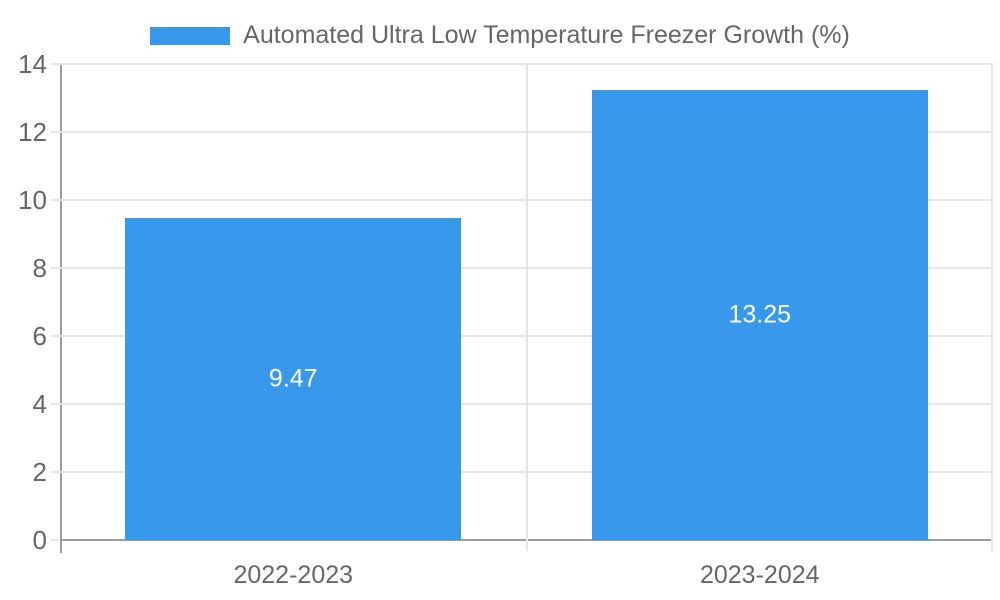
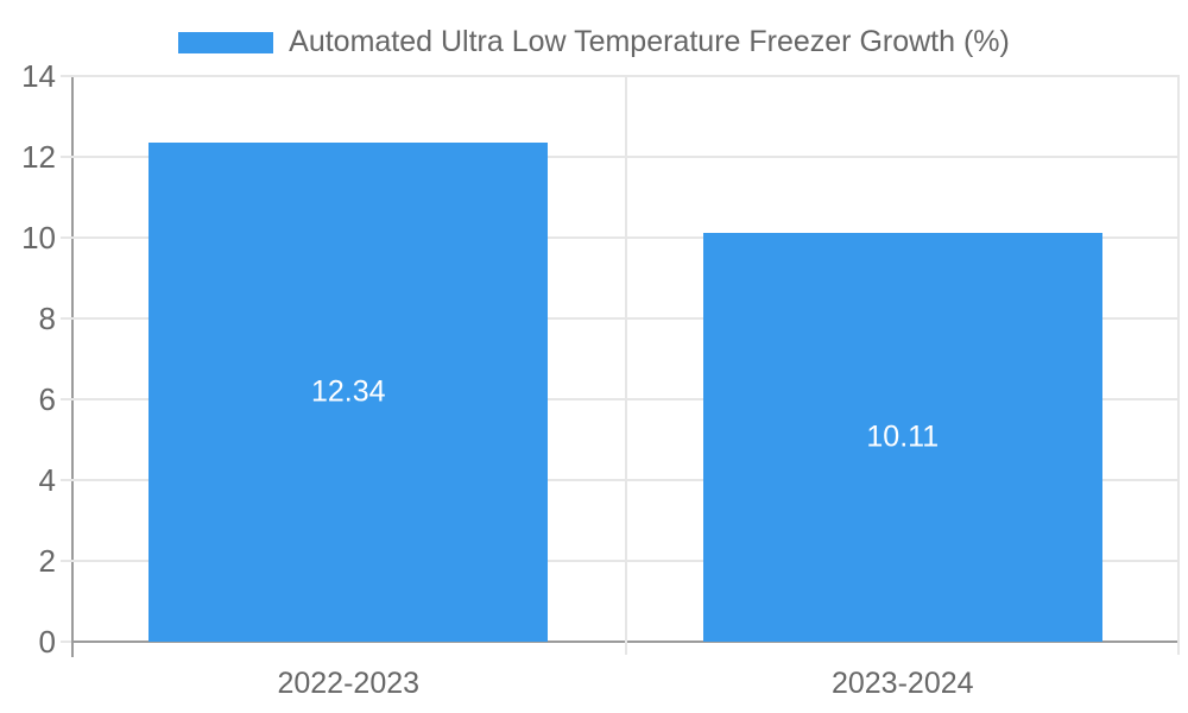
2022-2023: 9.47 -> 12.34
2023-2024: 13.25 -> 10.11
